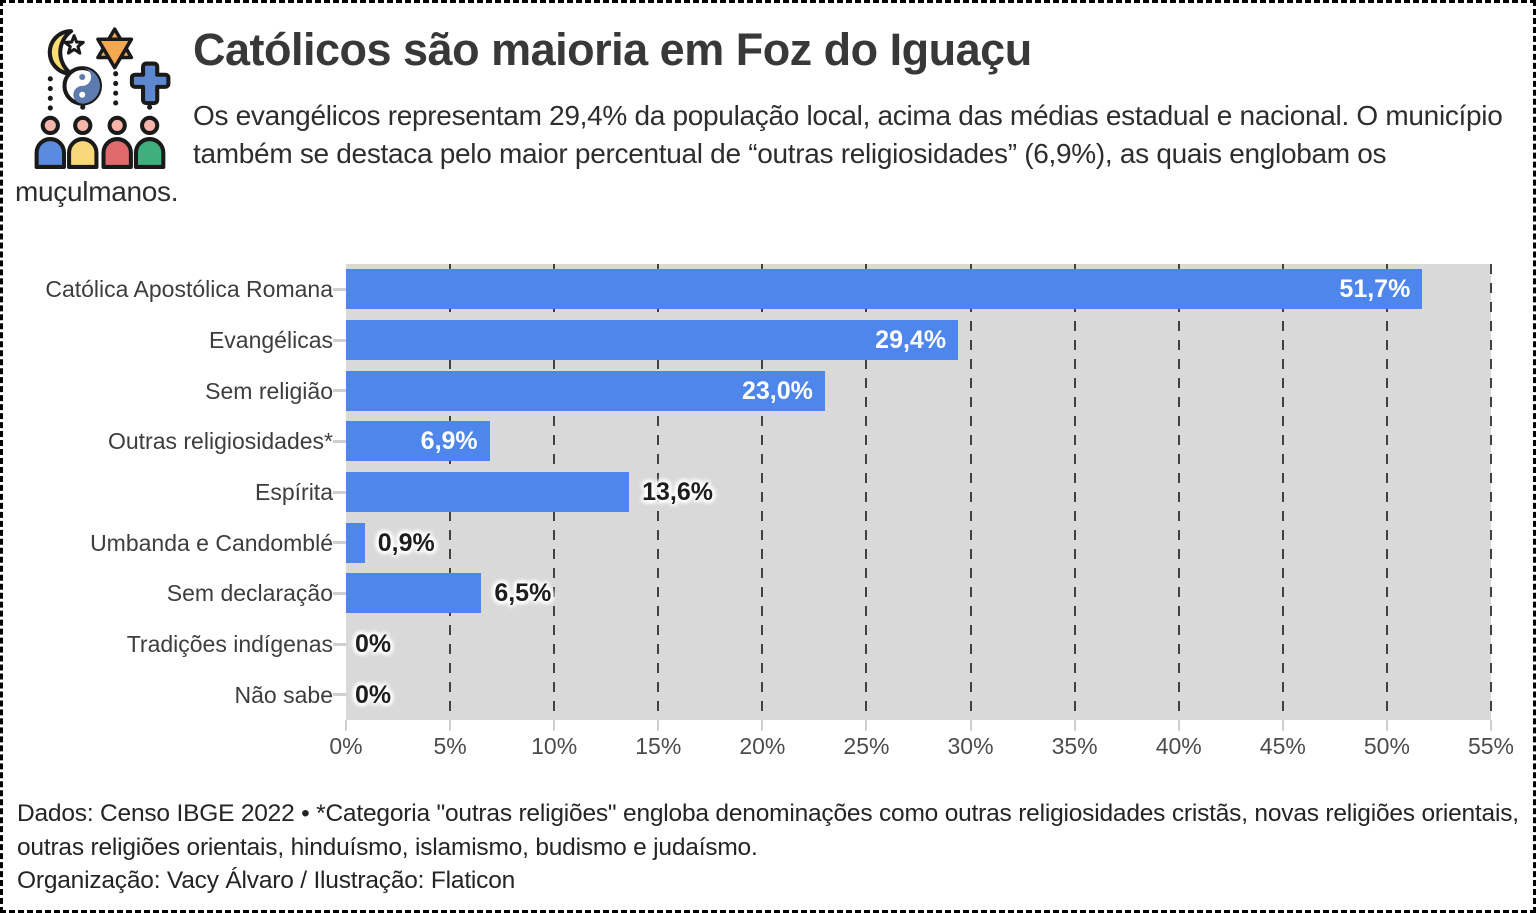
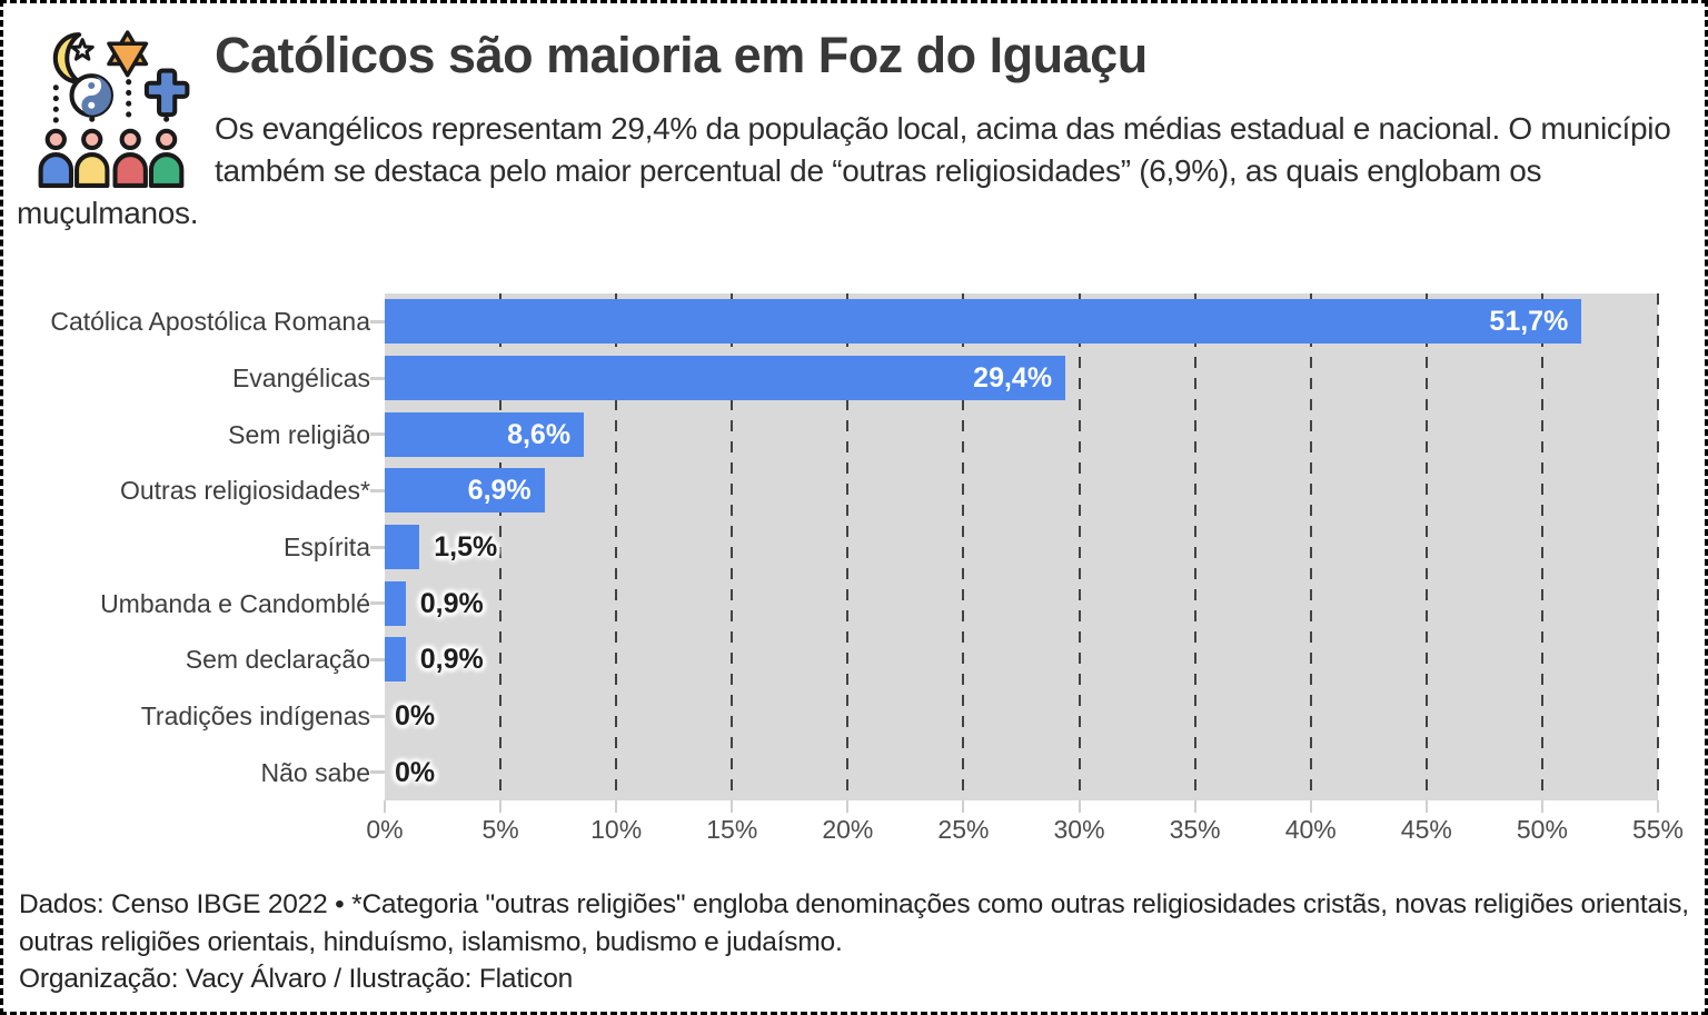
Sem religião: 23,0% -> 8,6%
Espírita: 13,6% -> 1,5%
Sem declaração: 6,5% -> 0,9%
